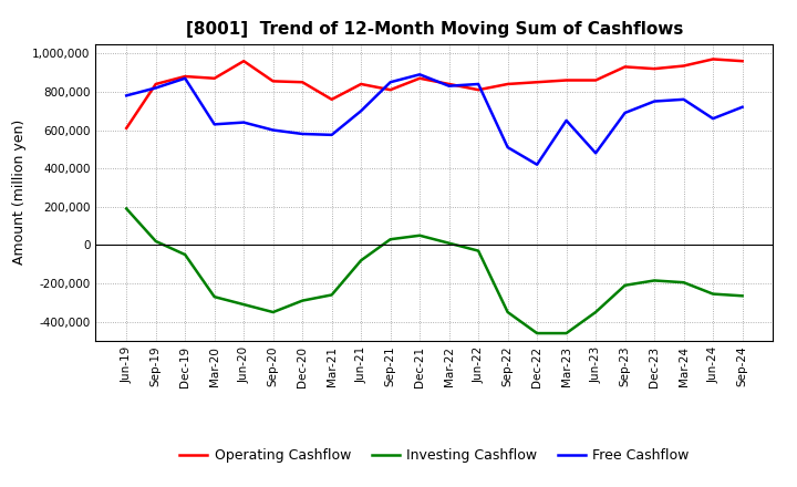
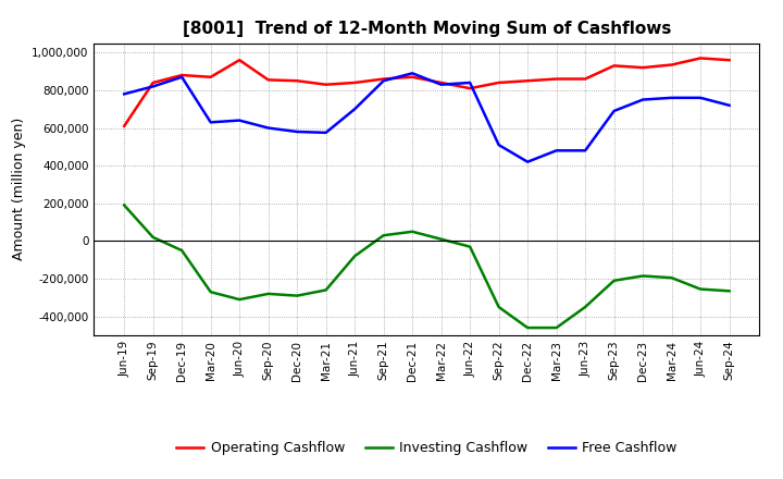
Investing Cashflow/Sep-20: -350,000 -> -280,000
Operating Cashflow/Mar-21: 760,000 -> 830,000
Operating Cashflow/Sep-21: 810,000 -> 860,000
Free Cashflow/Mar-23: 650,000 -> 480,000
Free Cashflow/Jun-24: 660,000 -> 760,000
